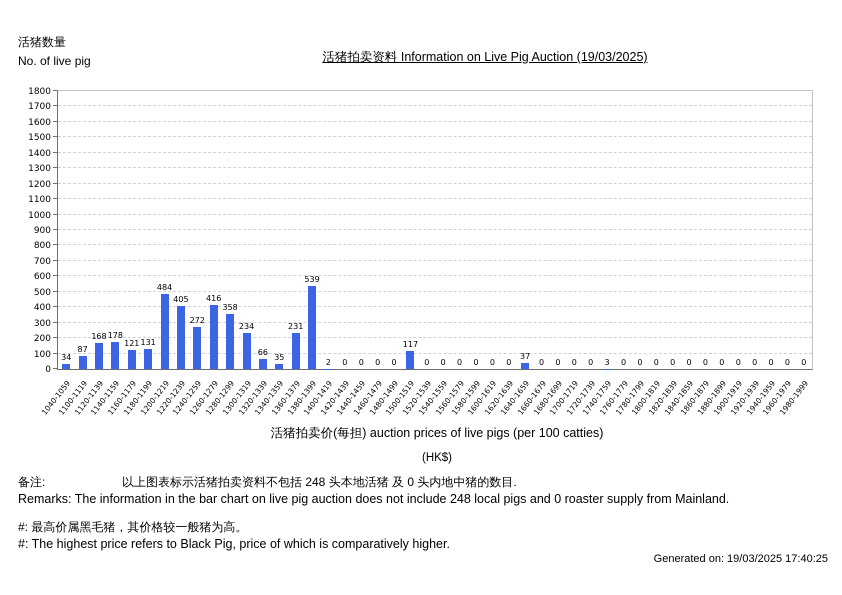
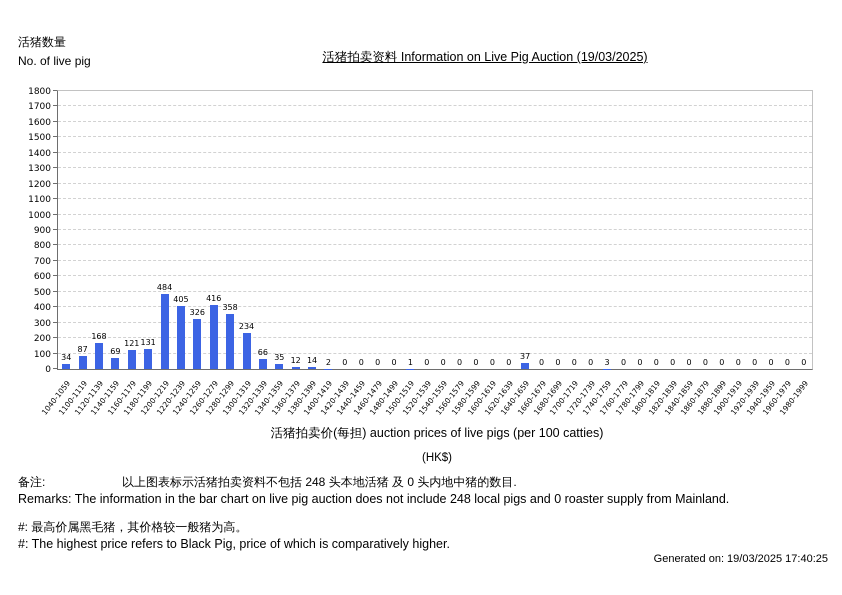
1140-1159: 178 -> 69
1240-1259: 272 -> 326
1360-1379: 231 -> 12
1380-1399: 539 -> 14
1500-1519: 117 -> 1
